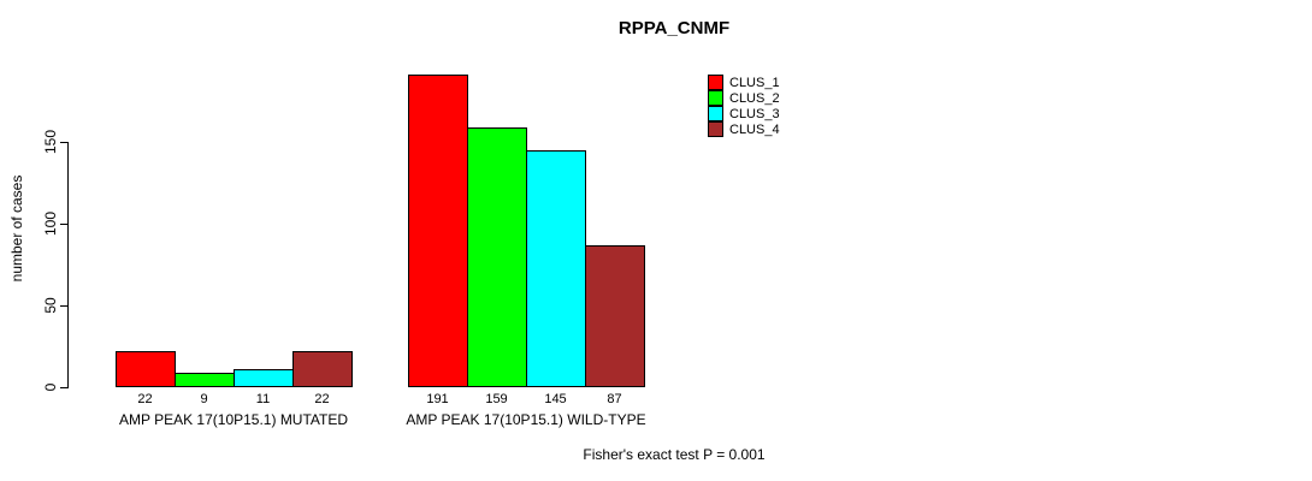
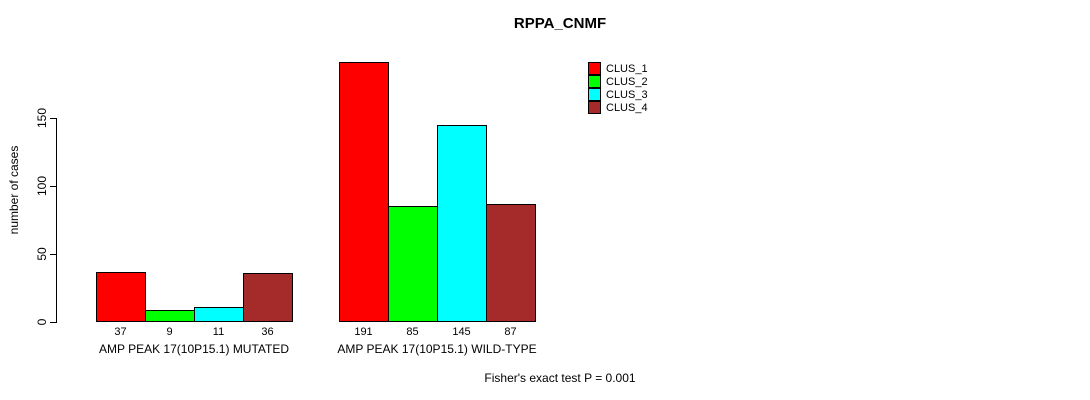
CLUS_1/AMP PEAK 17(10P15.1) MUTATED: 22 -> 37
CLUS_4/AMP PEAK 17(10P15.1) MUTATED: 22 -> 36
CLUS_2/AMP PEAK 17(10P15.1) WILD-TYPE: 159 -> 85
